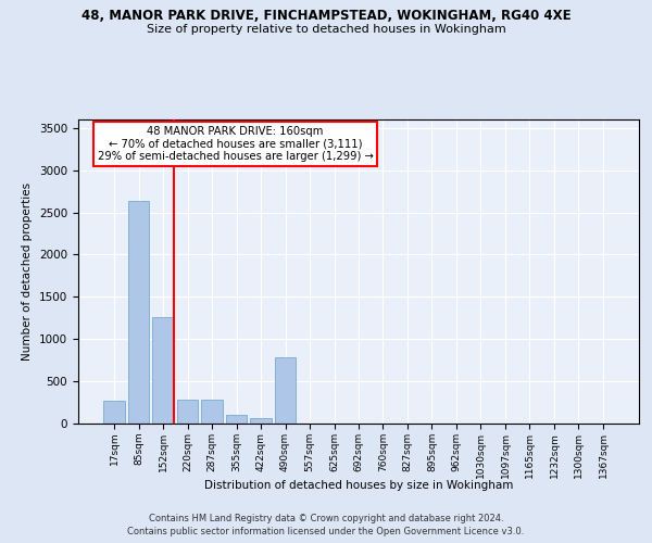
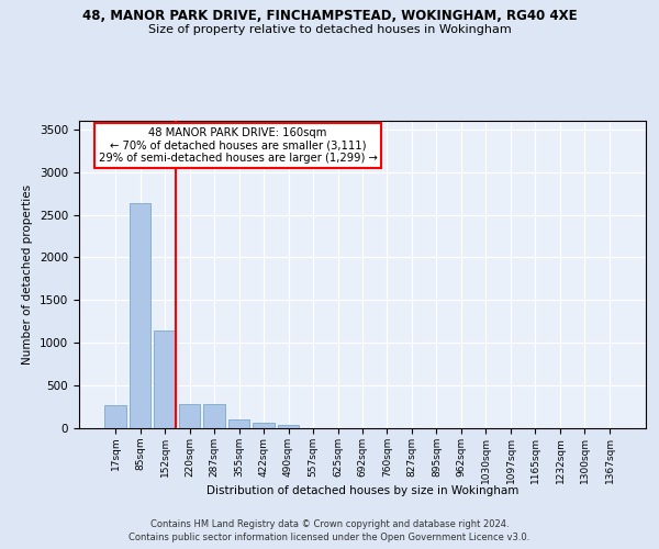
152sqm: 1260 -> 1140
490sqm: 780 -> 40
